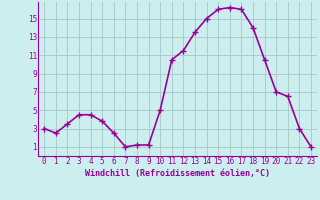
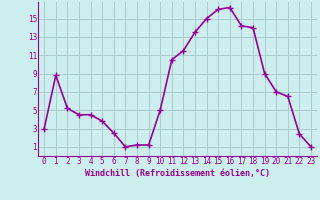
1: 2.5 -> 8.8
2: 3.5 -> 5.2
17: 16.0 -> 14.2
19: 10.5 -> 9.0
22: 3.0 -> 2.4
